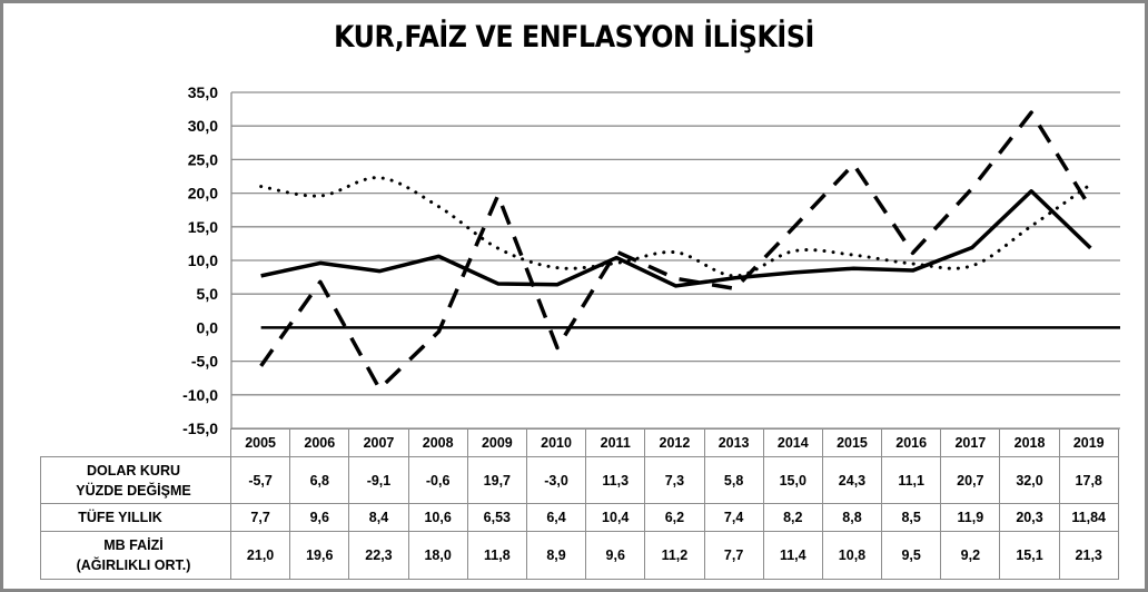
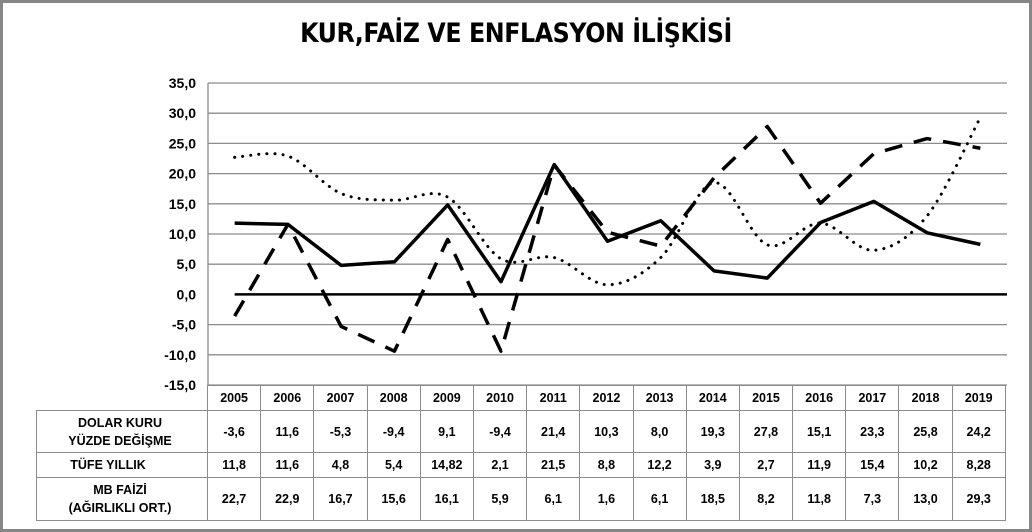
DOLAR KURU YÜZDE DEĞİŞME/2005: -5,7 -> -3,6
TÜFE YILLIK/2005: 7,7 -> 11,8
MB FAİZİ (AĞIRLIKLI ORT.)/2005: 21,0 -> 22,7
DOLAR KURU YÜZDE DEĞİŞME/2006: 6,8 -> 11,6
TÜFE YILLIK/2006: 9,6 -> 11,6
MB FAİZİ (AĞIRLIKLI ORT.)/2006: 19,6 -> 22,9
DOLAR KURU YÜZDE DEĞİŞME/2007: -9,1 -> -5,3
TÜFE YILLIK/2007: 8,4 -> 4,8
MB FAİZİ (AĞIRLIKLI ORT.)/2007: 22,3 -> 16,7
DOLAR KURU YÜZDE DEĞİŞME/2008: -0,6 -> -9,4
TÜFE YILLIK/2008: 10,6 -> 5,4
MB FAİZİ (AĞIRLIKLI ORT.)/2008: 18,0 -> 15,6
DOLAR KURU YÜZDE DEĞİŞME/2009: 19,7 -> 9,1
TÜFE YILLIK/2009: 6,53 -> 14,82
MB FAİZİ (AĞIRLIKLI ORT.)/2009: 11,8 -> 16,1
DOLAR KURU YÜZDE DEĞİŞME/2010: -3,0 -> -9,4
TÜFE YILLIK/2010: 6,4 -> 2,1
MB FAİZİ (AĞIRLIKLI ORT.)/2010: 8,9 -> 5,9
DOLAR KURU YÜZDE DEĞİŞME/2011: 11,3 -> 21,4
TÜFE YILLIK/2011: 10,4 -> 21,5
MB FAİZİ (AĞIRLIKLI ORT.)/2011: 9,6 -> 6,1
DOLAR KURU YÜZDE DEĞİŞME/2012: 7,3 -> 10,3
TÜFE YILLIK/2012: 6,2 -> 8,8
MB FAİZİ (AĞIRLIKLI ORT.)/2012: 11,2 -> 1,6
DOLAR KURU YÜZDE DEĞİŞME/2013: 5,8 -> 8,0
TÜFE YILLIK/2013: 7,4 -> 12,2
MB FAİZİ (AĞIRLIKLI ORT.)/2013: 7,7 -> 6,1
DOLAR KURU YÜZDE DEĞİŞME/2014: 15,0 -> 19,3
TÜFE YILLIK/2014: 8,2 -> 3,9
MB FAİZİ (AĞIRLIKLI ORT.)/2014: 11,4 -> 18,5
DOLAR KURU YÜZDE DEĞİŞME/2015: 24,3 -> 27,8
TÜFE YILLIK/2015: 8,8 -> 2,7
MB FAİZİ (AĞIRLIKLI ORT.)/2015: 10,8 -> 8,2
DOLAR KURU YÜZDE DEĞİŞME/2016: 11,1 -> 15,1
TÜFE YILLIK/2016: 8,5 -> 11,9
MB FAİZİ (AĞIRLIKLI ORT.)/2016: 9,5 -> 11,8
DOLAR KURU YÜZDE DEĞİŞME/2017: 20,7 -> 23,3
TÜFE YILLIK/2017: 11,9 -> 15,4
MB FAİZİ (AĞIRLIKLI ORT.)/2017: 9,2 -> 7,3
DOLAR KURU YÜZDE DEĞİŞME/2018: 32,0 -> 25,8
TÜFE YILLIK/2018: 20,3 -> 10,2
MB FAİZİ (AĞIRLIKLI ORT.)/2018: 15,1 -> 13,0
DOLAR KURU YÜZDE DEĞİŞME/2019: 17,8 -> 24,2
TÜFE YILLIK/2019: 11,84 -> 8,28
MB FAİZİ (AĞIRLIKLI ORT.)/2019: 21,3 -> 29,3
